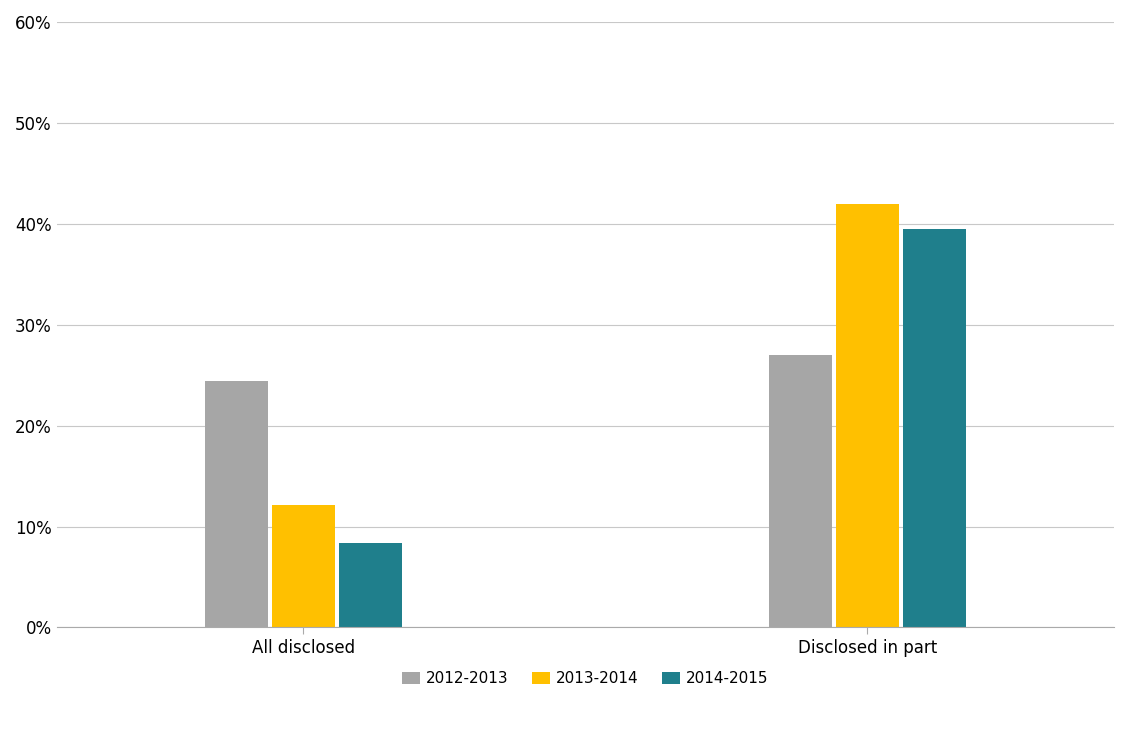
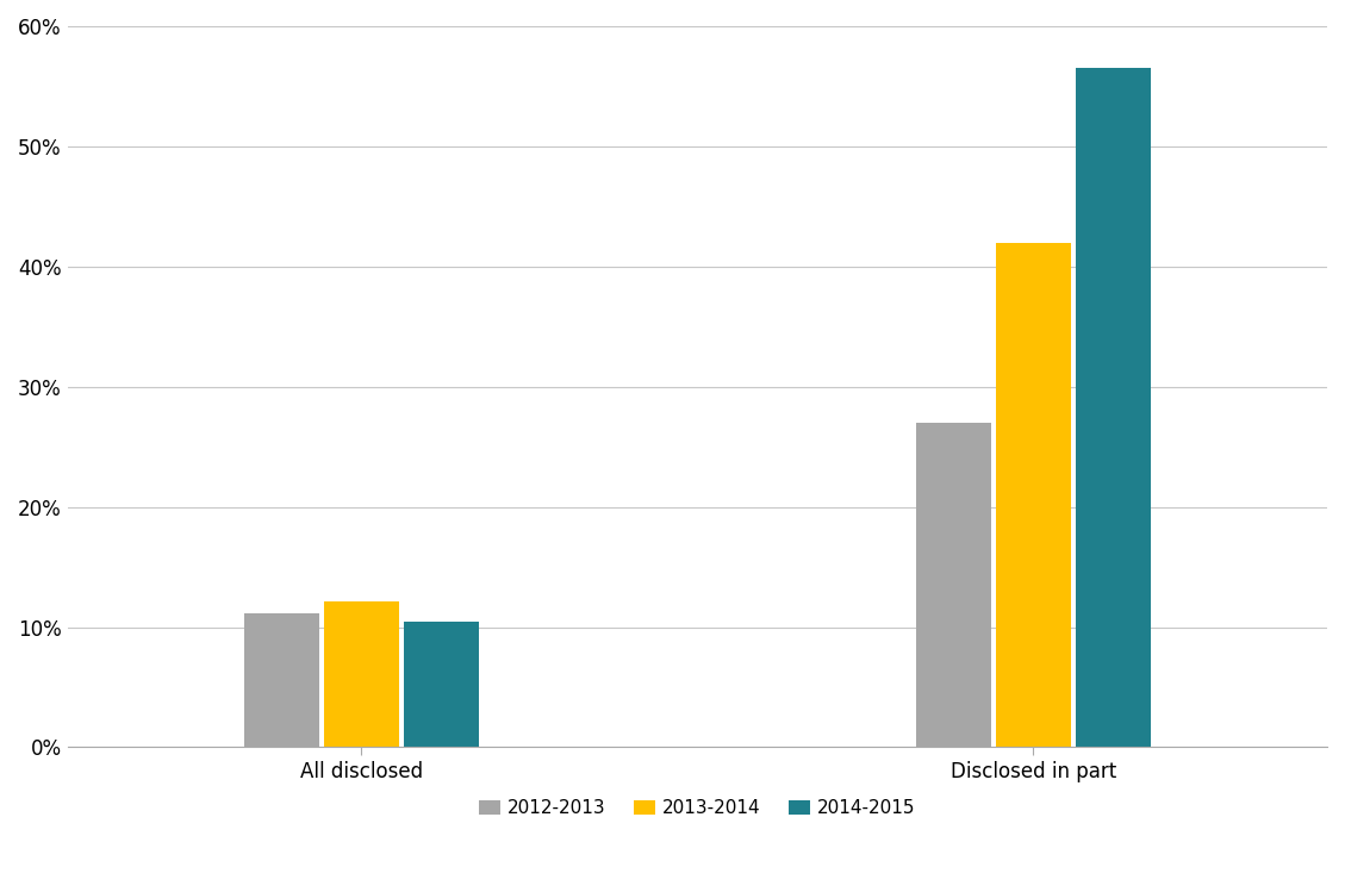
2012-2013/All disclosed: 24.4% -> 11.1%
2014-2015/All disclosed: 8.4% -> 10.5%
2014-2015/Disclosed in part: 39.5% -> 56.5%
